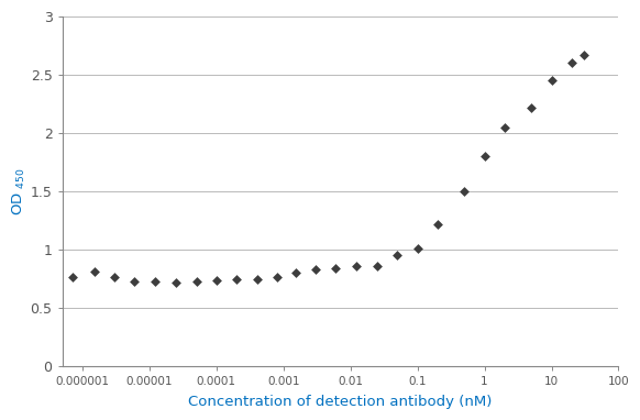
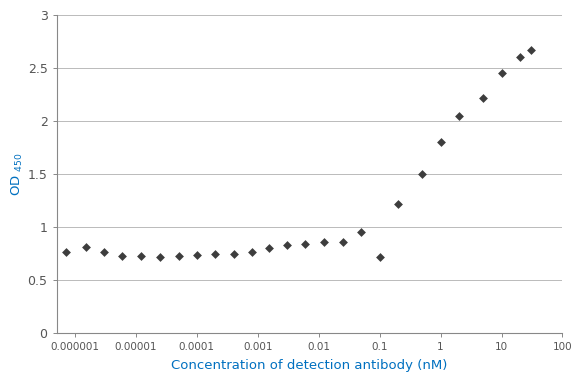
0.1: 1.01 -> 0.72
